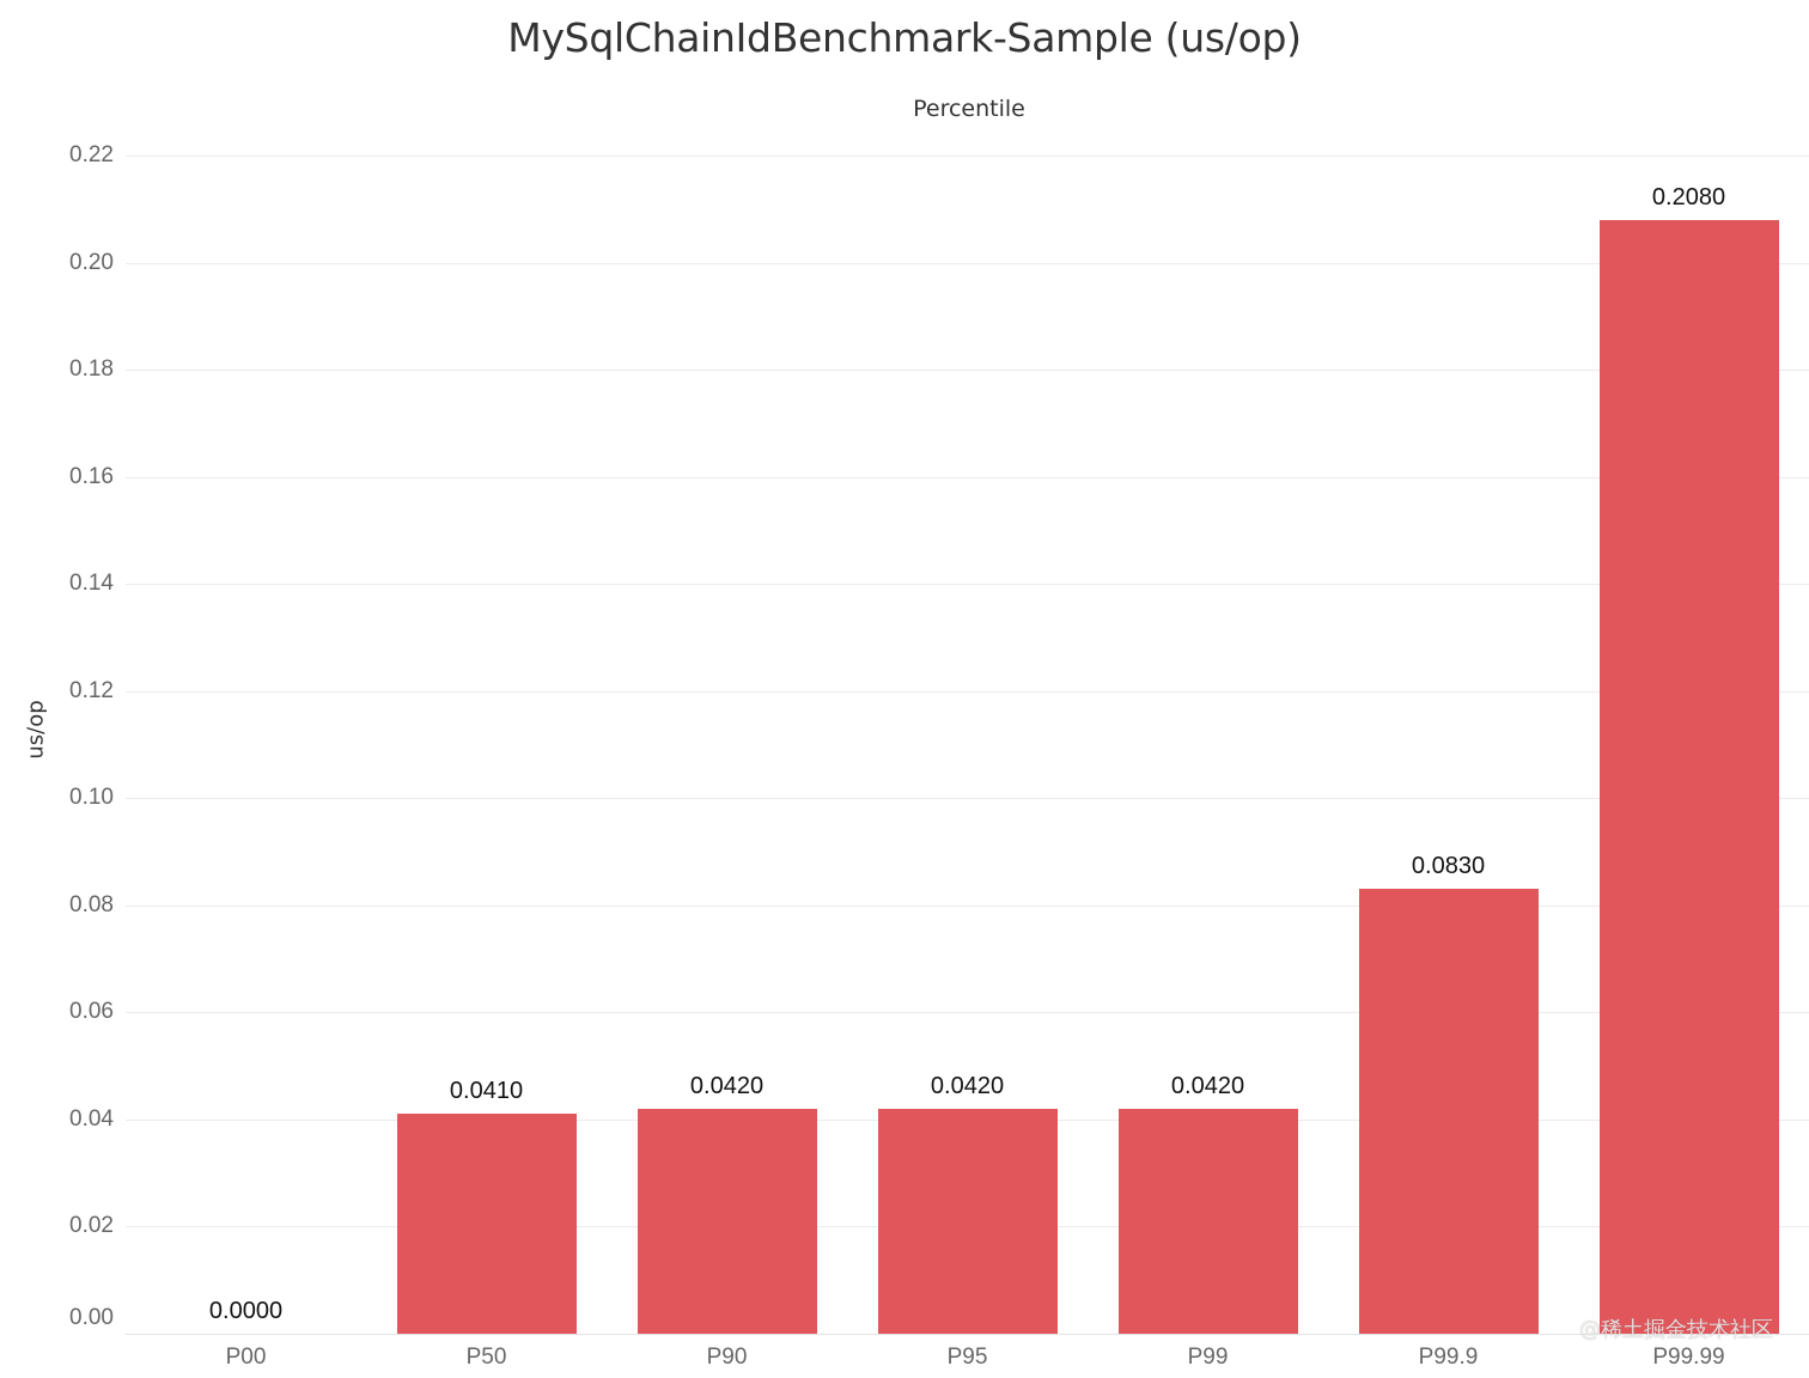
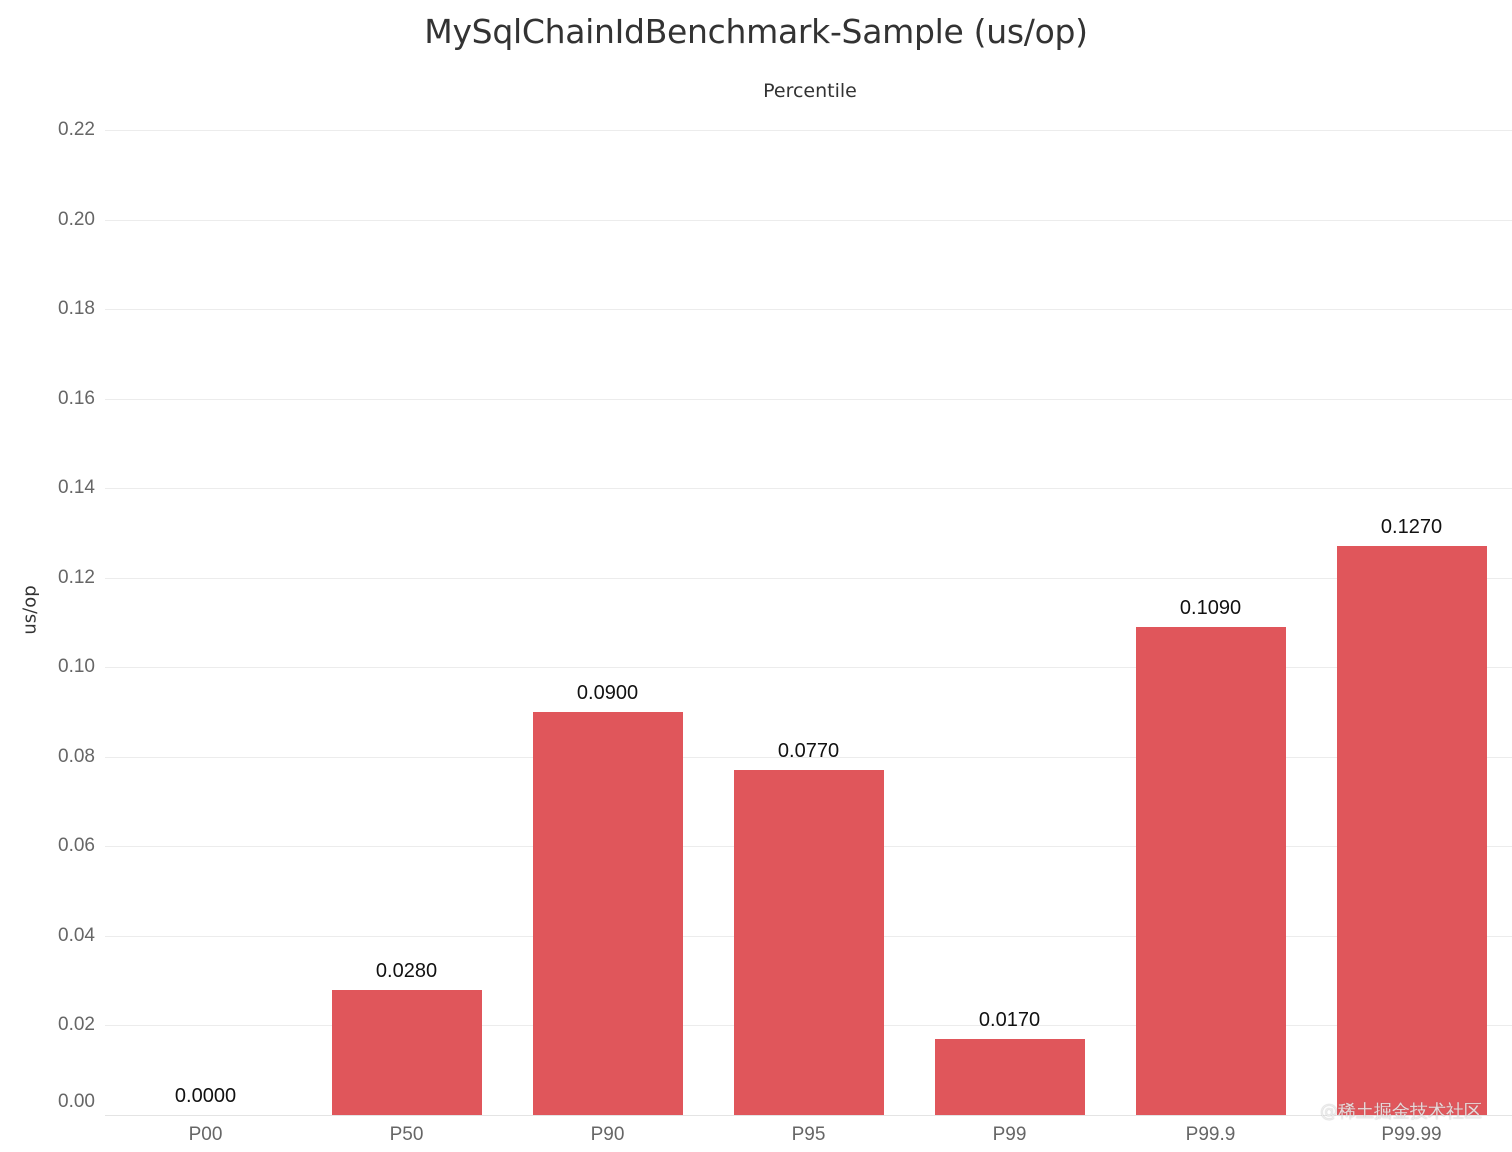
P50: 0.0410 -> 0.0280
P90: 0.0420 -> 0.0900
P95: 0.0420 -> 0.0770
P99: 0.0420 -> 0.0170
P99.9: 0.0830 -> 0.1090
P99.99: 0.2080 -> 0.1270
